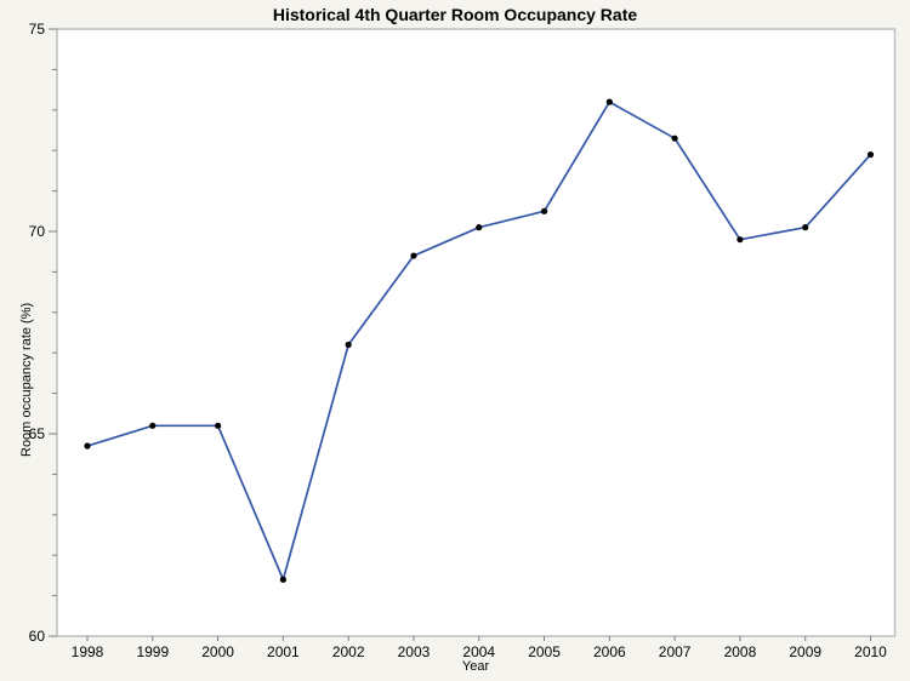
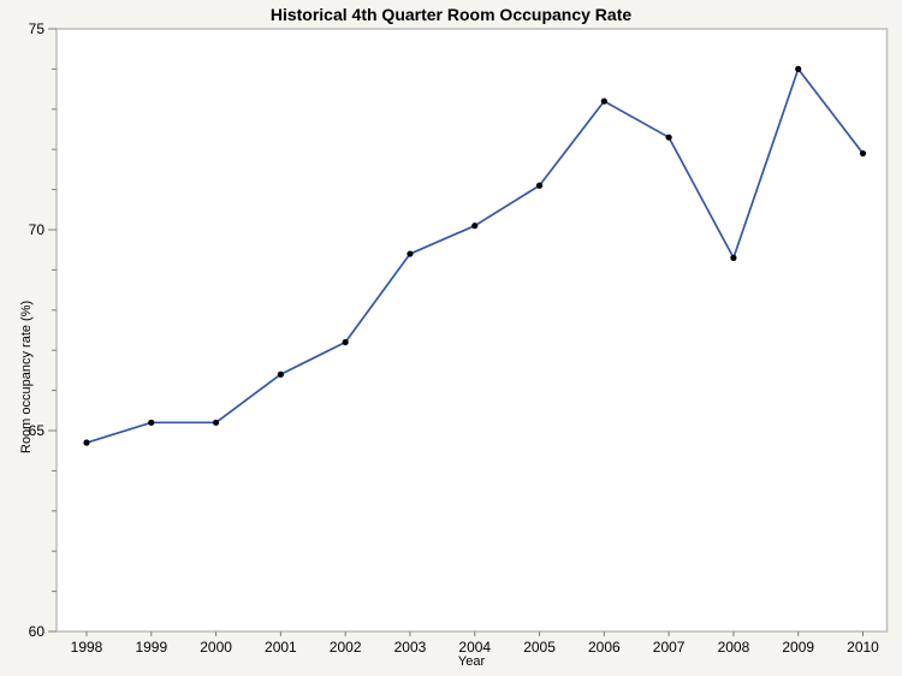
2001: 61.4 -> 66.4
2005: 70.5 -> 71.1
2008: 69.8 -> 69.3
2009: 70.1 -> 74.0
